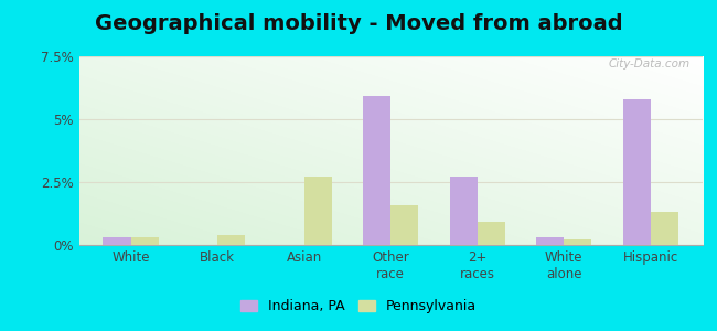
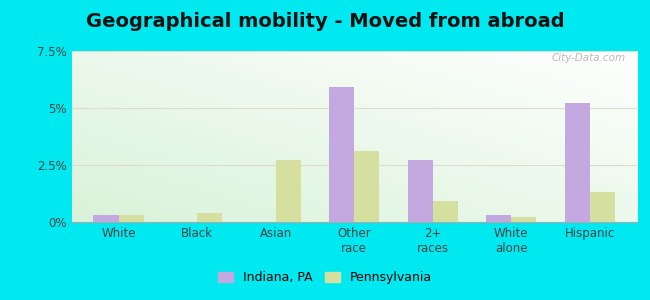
Pennsylvania/Other race: 1.6% -> 3.1%
Indiana, PA/Hispanic: 5.8% -> 5.2%
